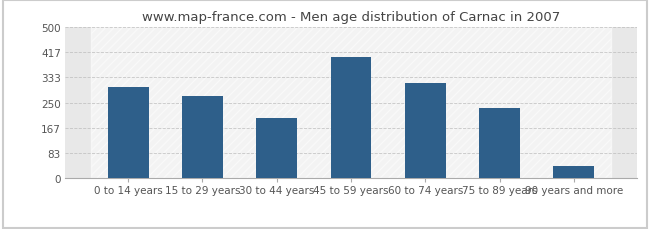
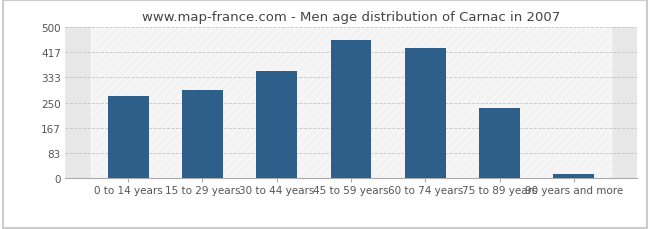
0 to 14 years: 300 -> 272
15 to 29 years: 270 -> 290
30 to 44 years: 200 -> 355
45 to 59 years: 400 -> 455
60 to 74 years: 315 -> 430
90 years and more: 40 -> 14
